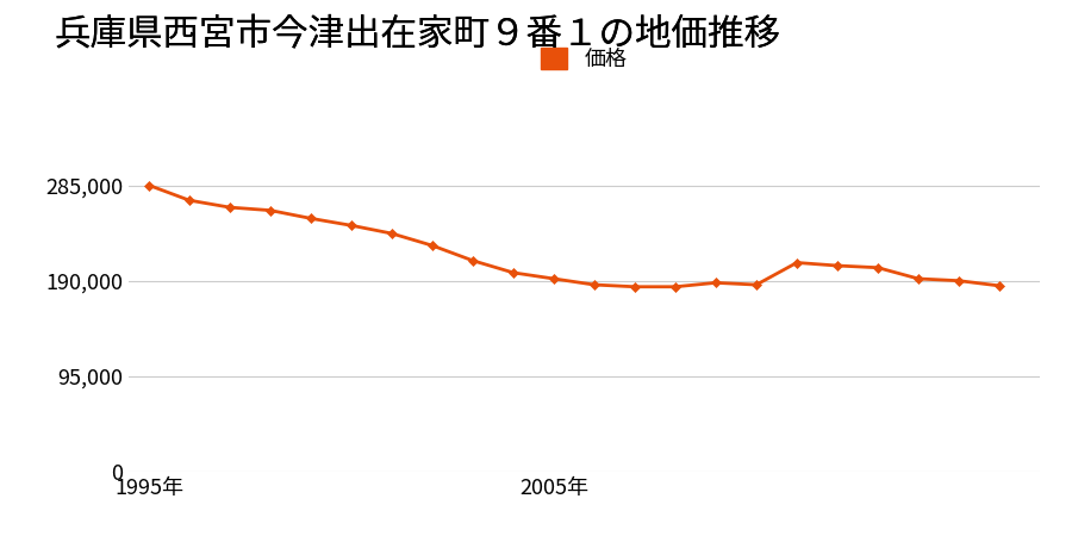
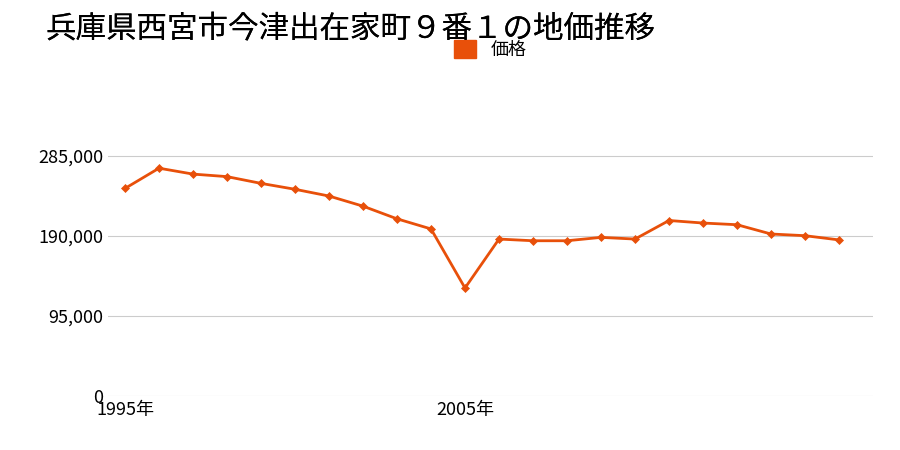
1995年: 285,000 -> 246,000
2005年: 192,000 -> 128,000
